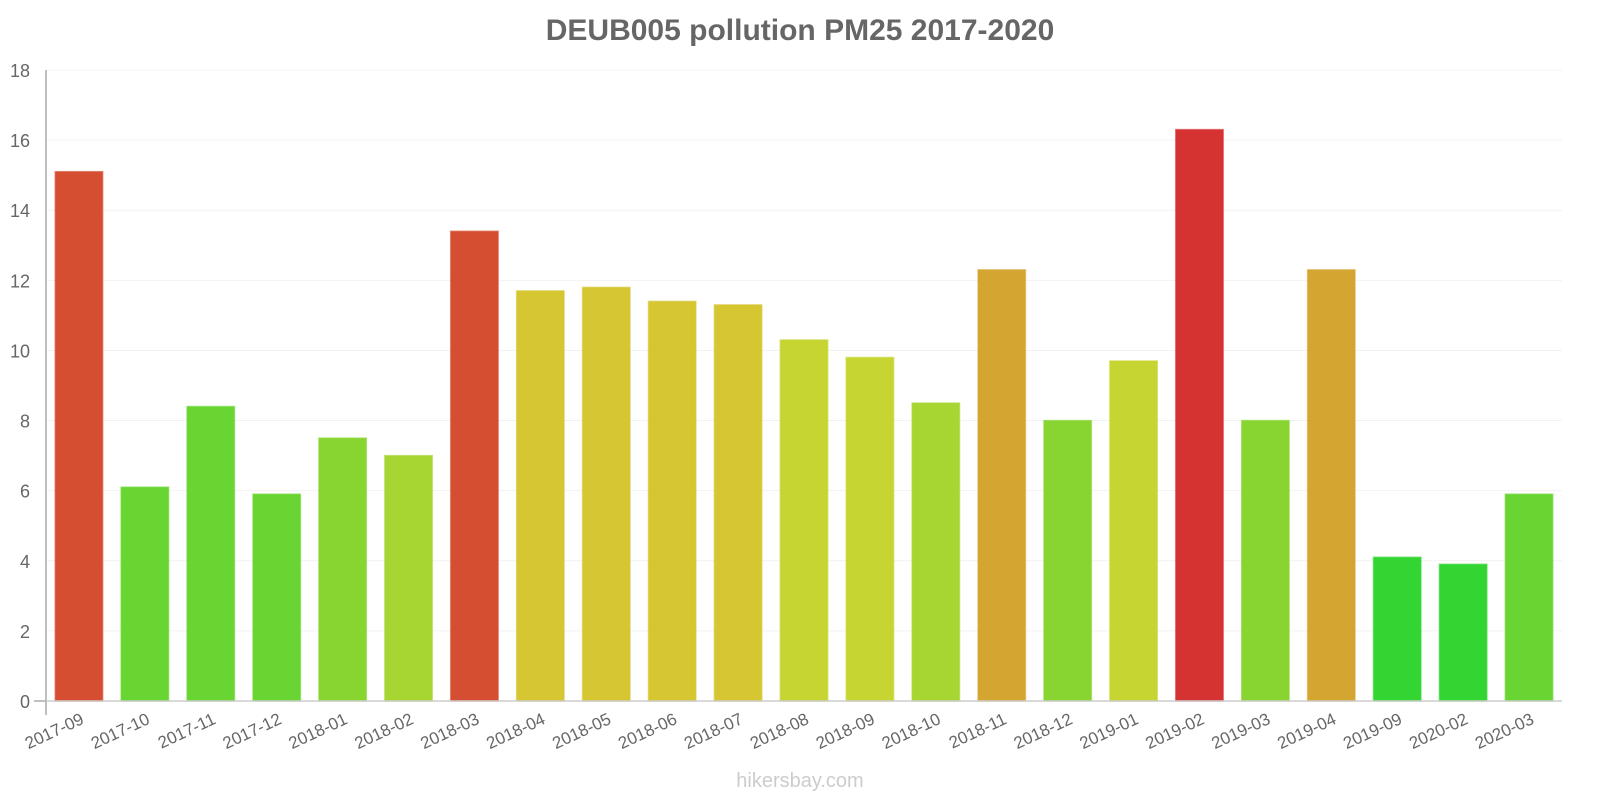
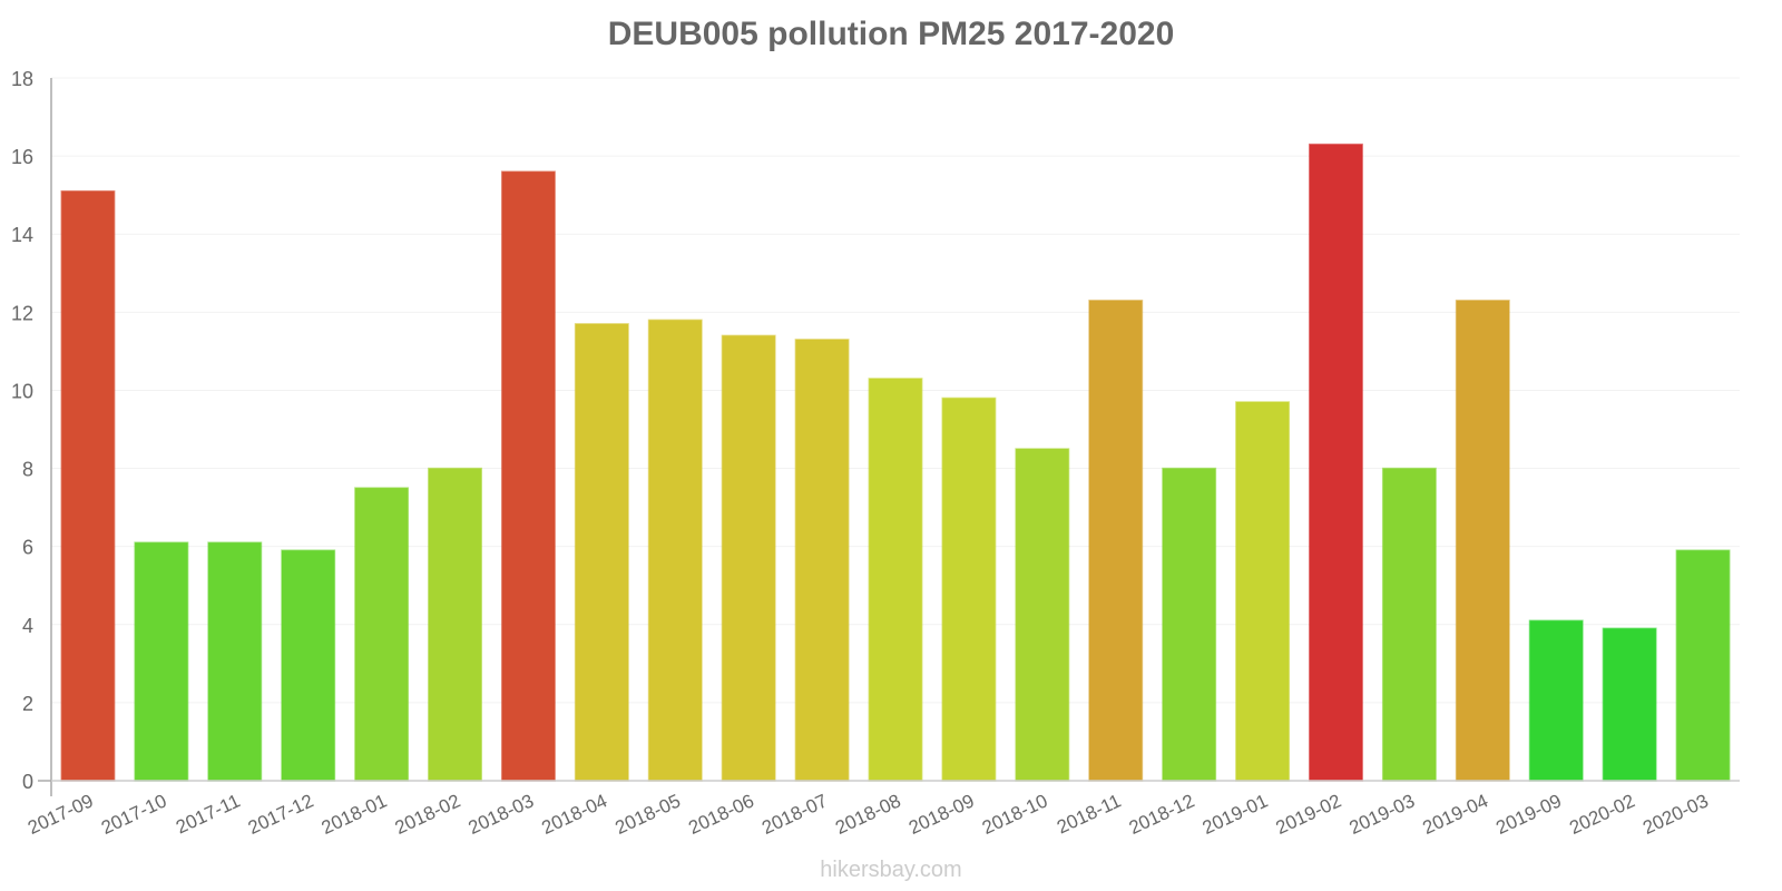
2017-11: 8.4 -> 6.1
2018-02: 7.0 -> 8.0
2018-03: 13.4 -> 15.6
